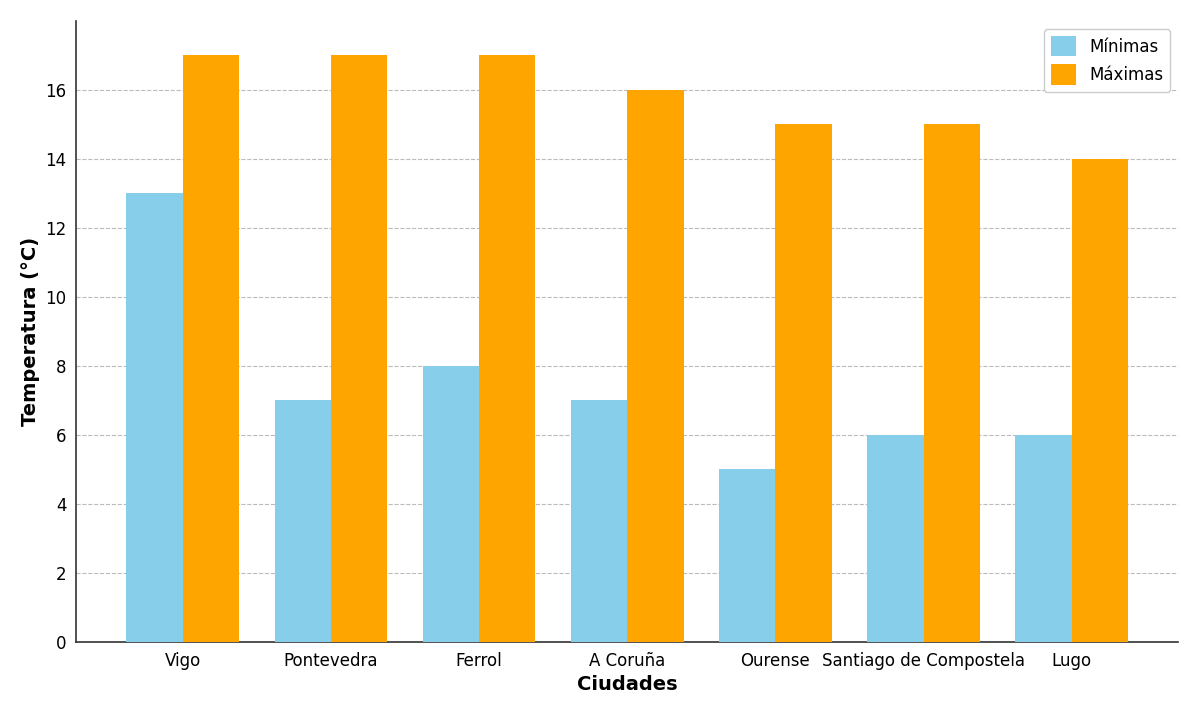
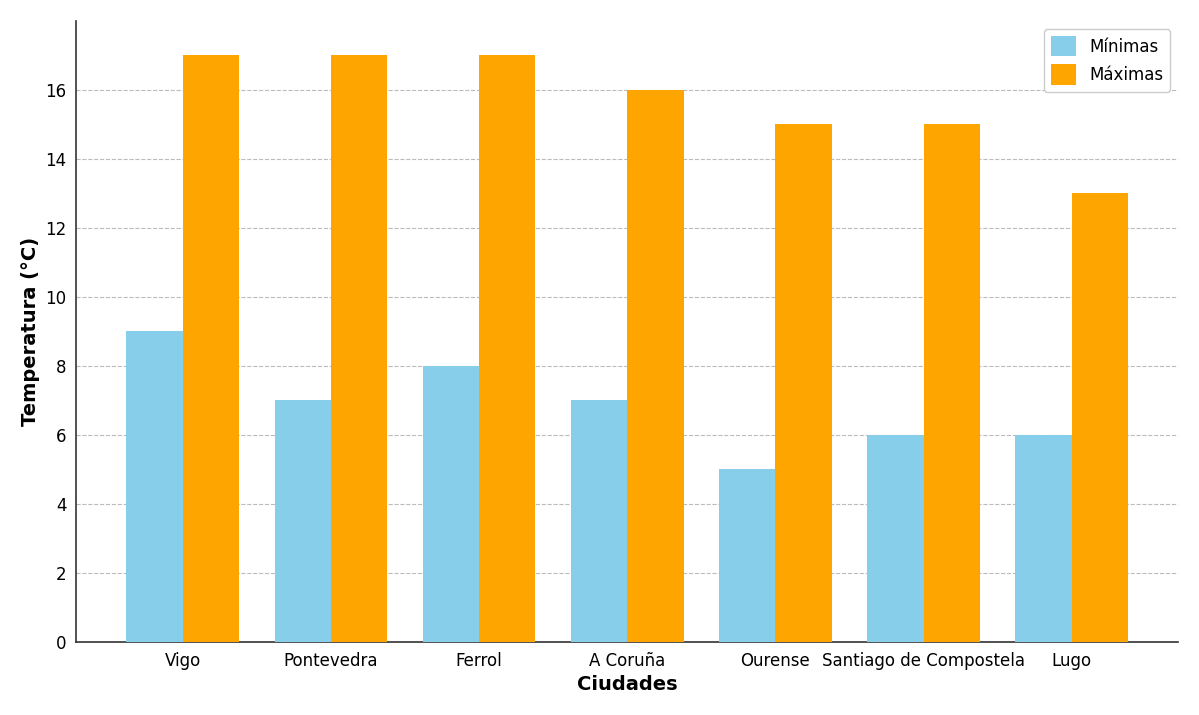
Mínimas/Vigo: 13 -> 9
Máximas/Lugo: 14 -> 13
